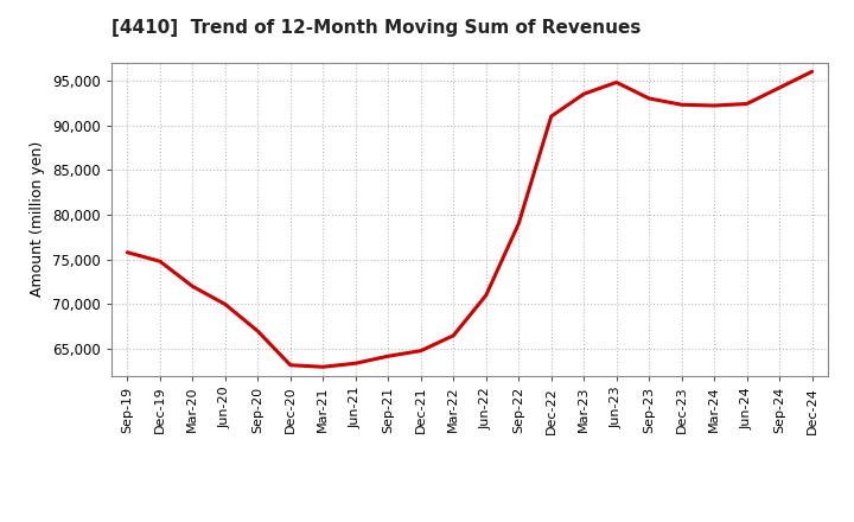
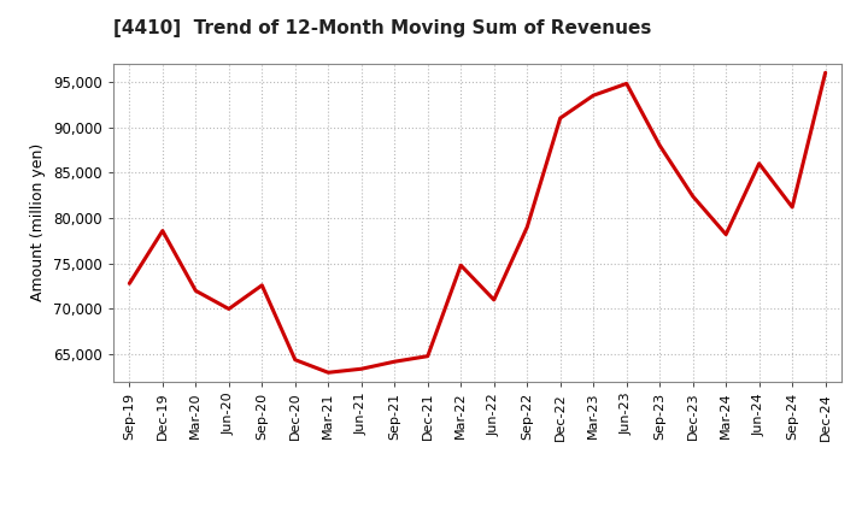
Sep-19: 75,800 -> 72,800
Dec-19: 74,800 -> 78,600
Sep-20: 67,000 -> 72,600
Dec-20: 63,200 -> 64,400
Mar-22: 66,500 -> 74,800
Sep-23: 93,000 -> 88,000
Dec-23: 92,300 -> 82,400
Mar-24: 92,200 -> 78,200
Jun-24: 92,400 -> 86,000
Sep-24: 94,200 -> 81,200
